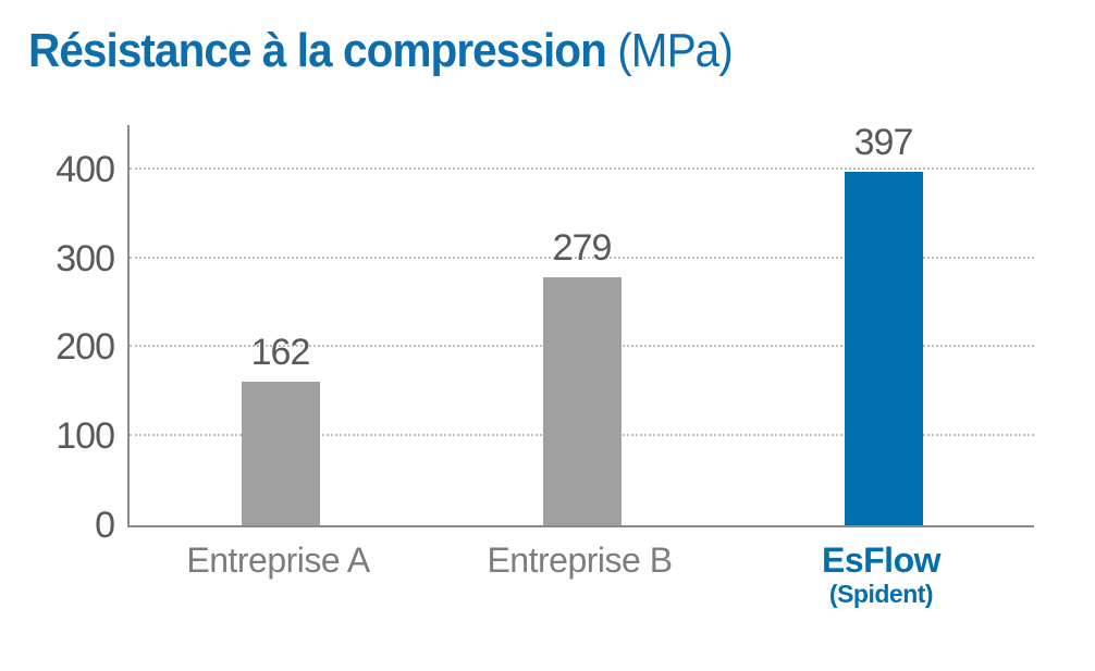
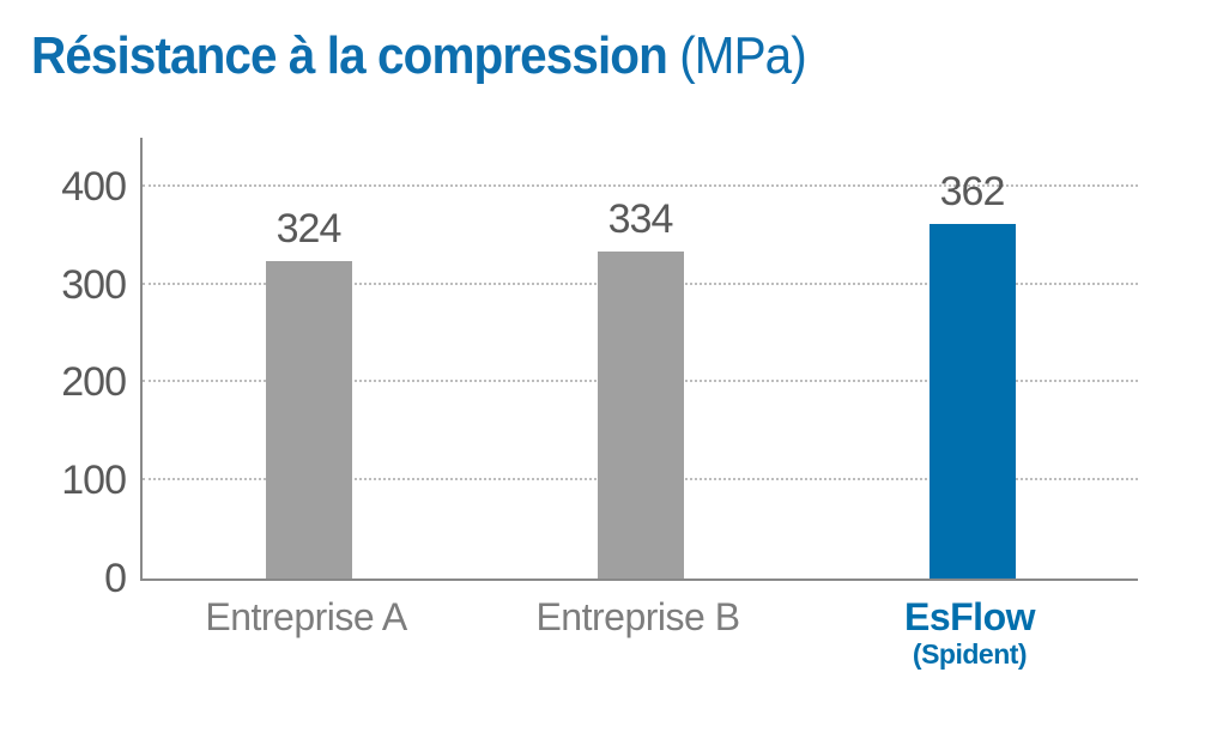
Entreprise A: 162 -> 324
Entreprise B: 279 -> 334
EsFlow (Spident): 397 -> 362
